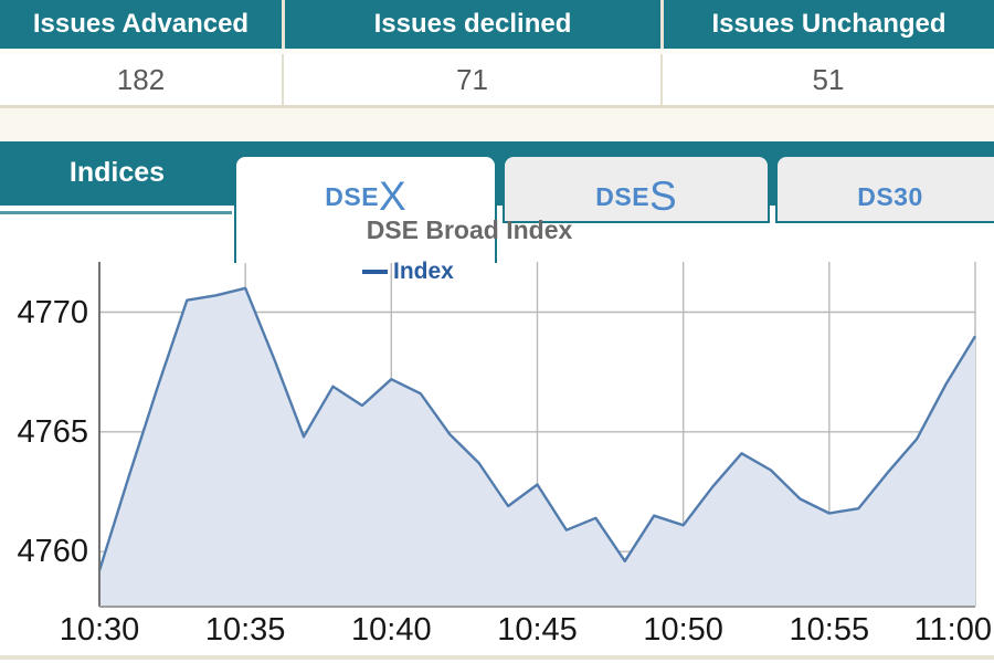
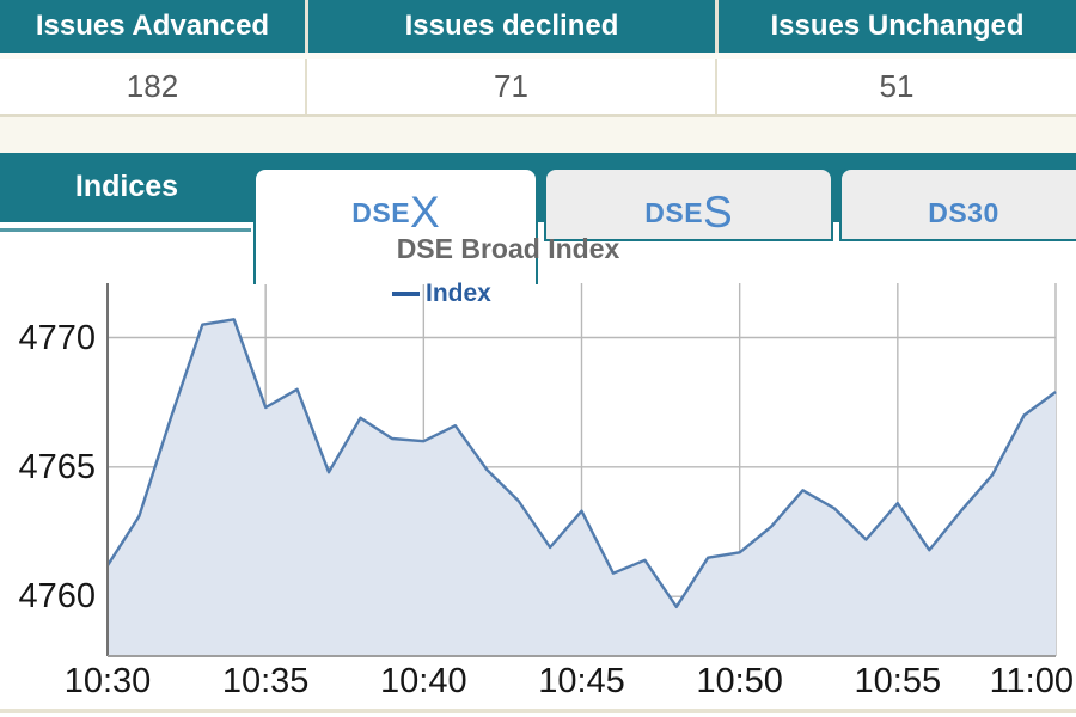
10:30: 4759.2 -> 4761.2
10:35: 4771.0 -> 4767.3
10:40: 4767.2 -> 4766.0
10:45: 4762.8 -> 4763.3
10:50: 4761.1 -> 4761.7
10:55: 4761.6 -> 4763.6
11:00: 4769.0 -> 4767.9
